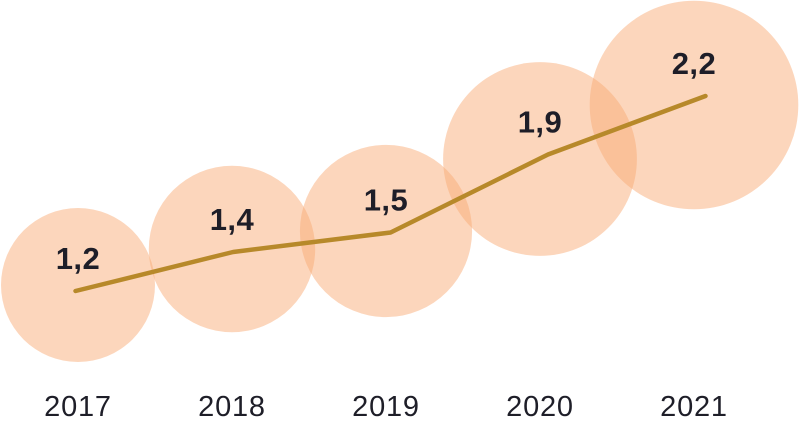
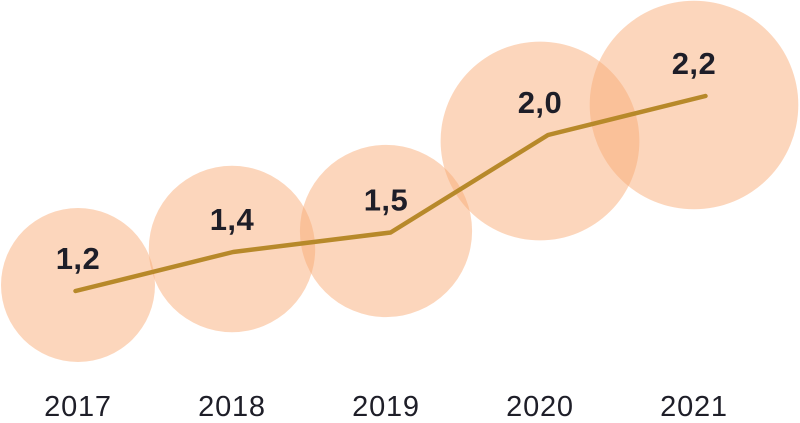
2020: 1,9 -> 2,0
